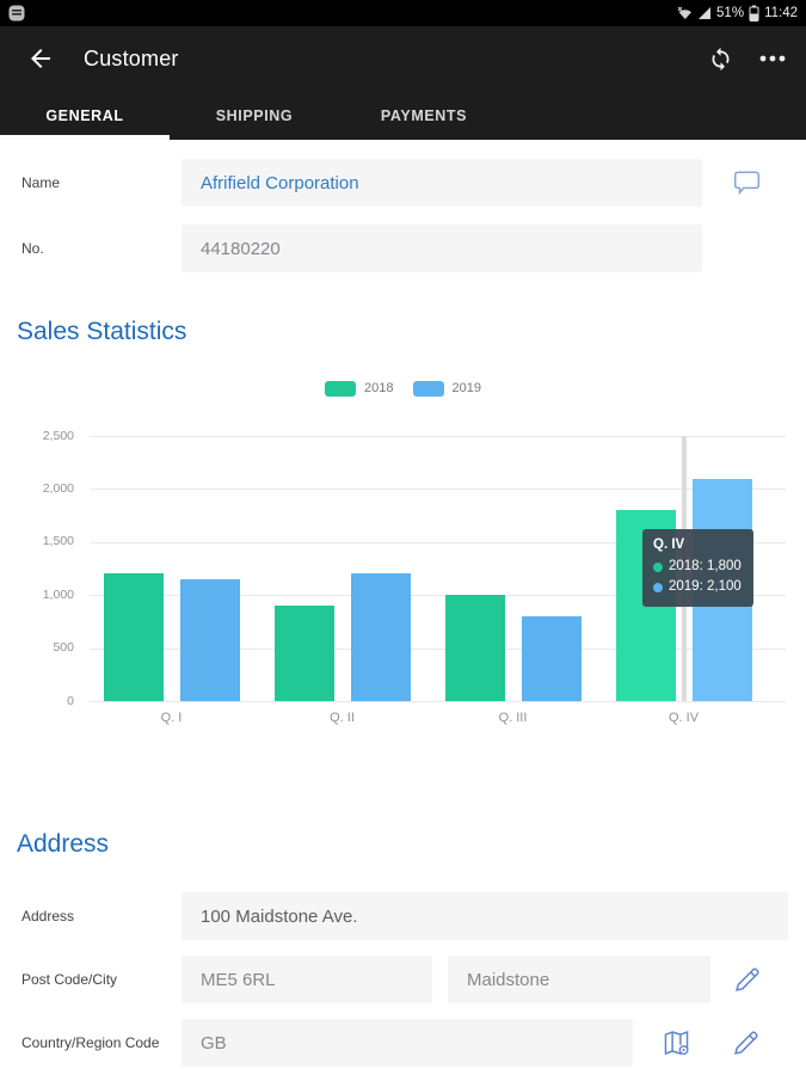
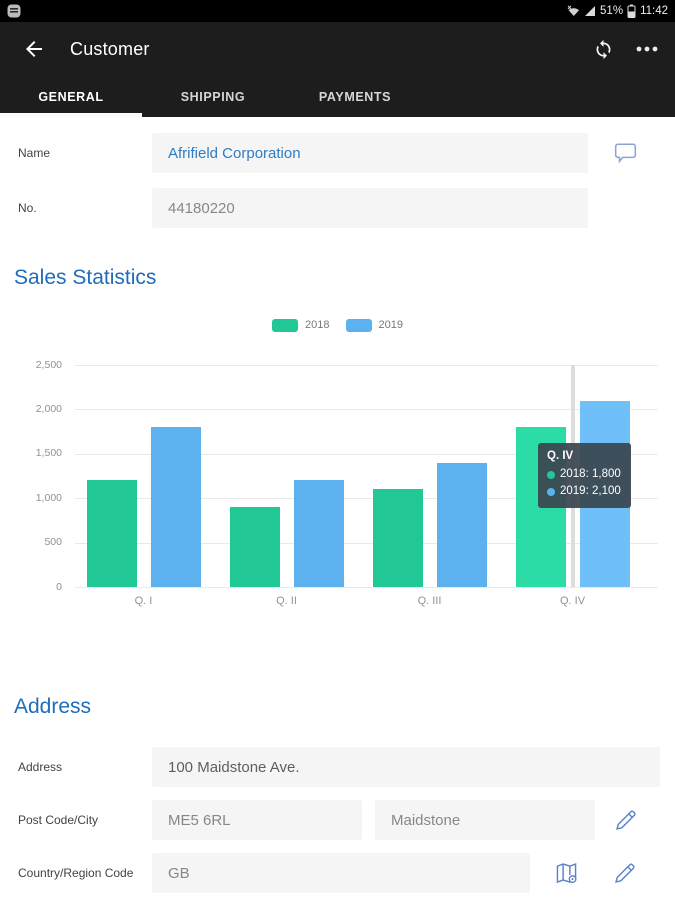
2019/Q. I: 1200 -> 1800
2018/Q. III: 1000 -> 1100
2019/Q. III: 800 -> 1400
